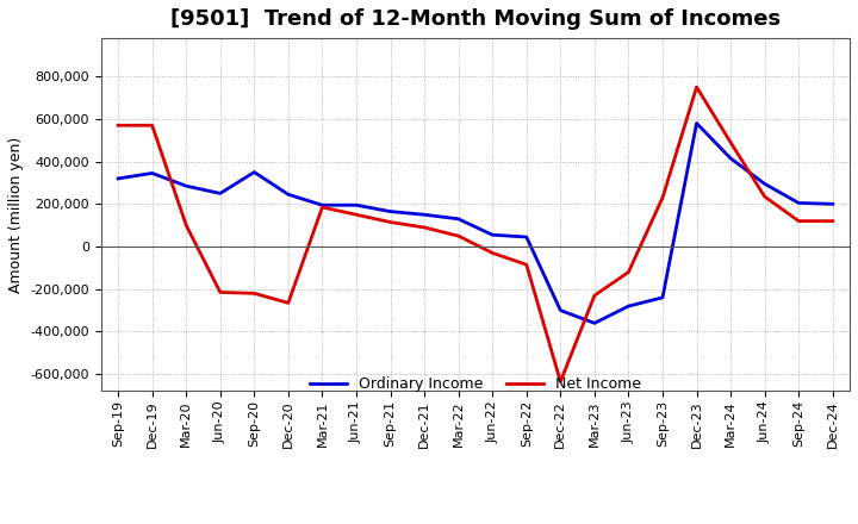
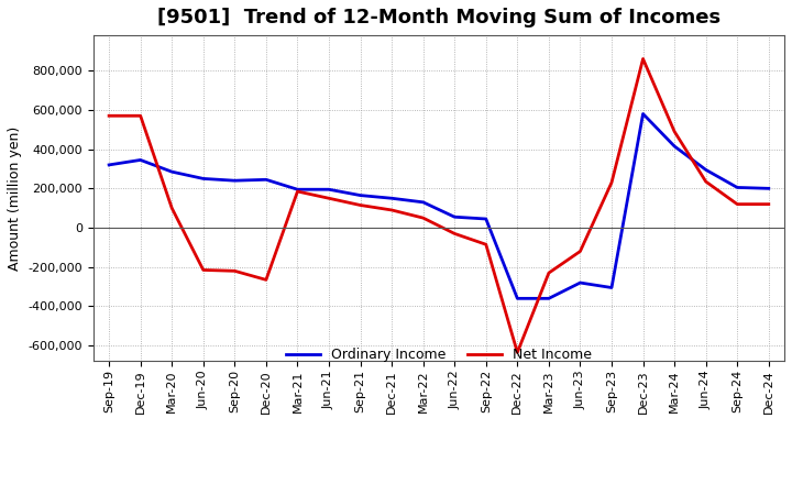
Ordinary Income/Sep-20: 350,000 -> 240,000
Ordinary Income/Dec-22: -300,000 -> -360,000
Ordinary Income/Sep-23: -240,000 -> -300,000
Net Income/Dec-23: 750,000 -> 860,000
